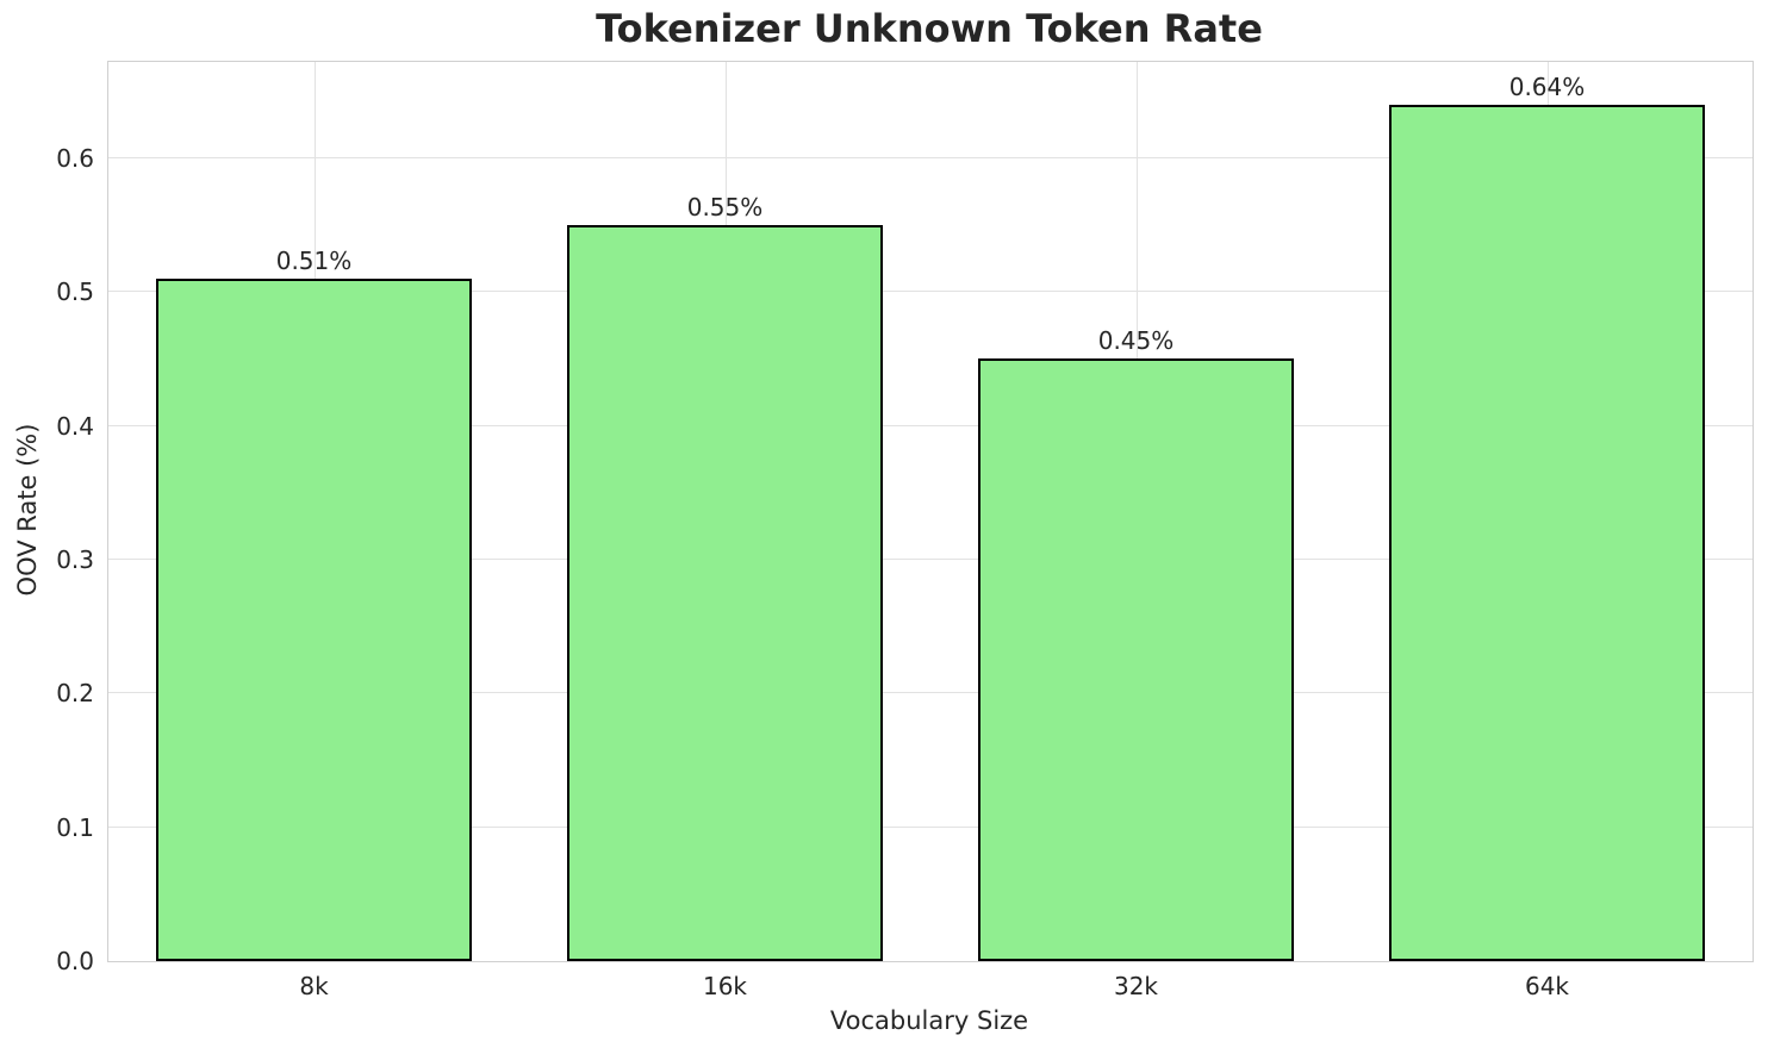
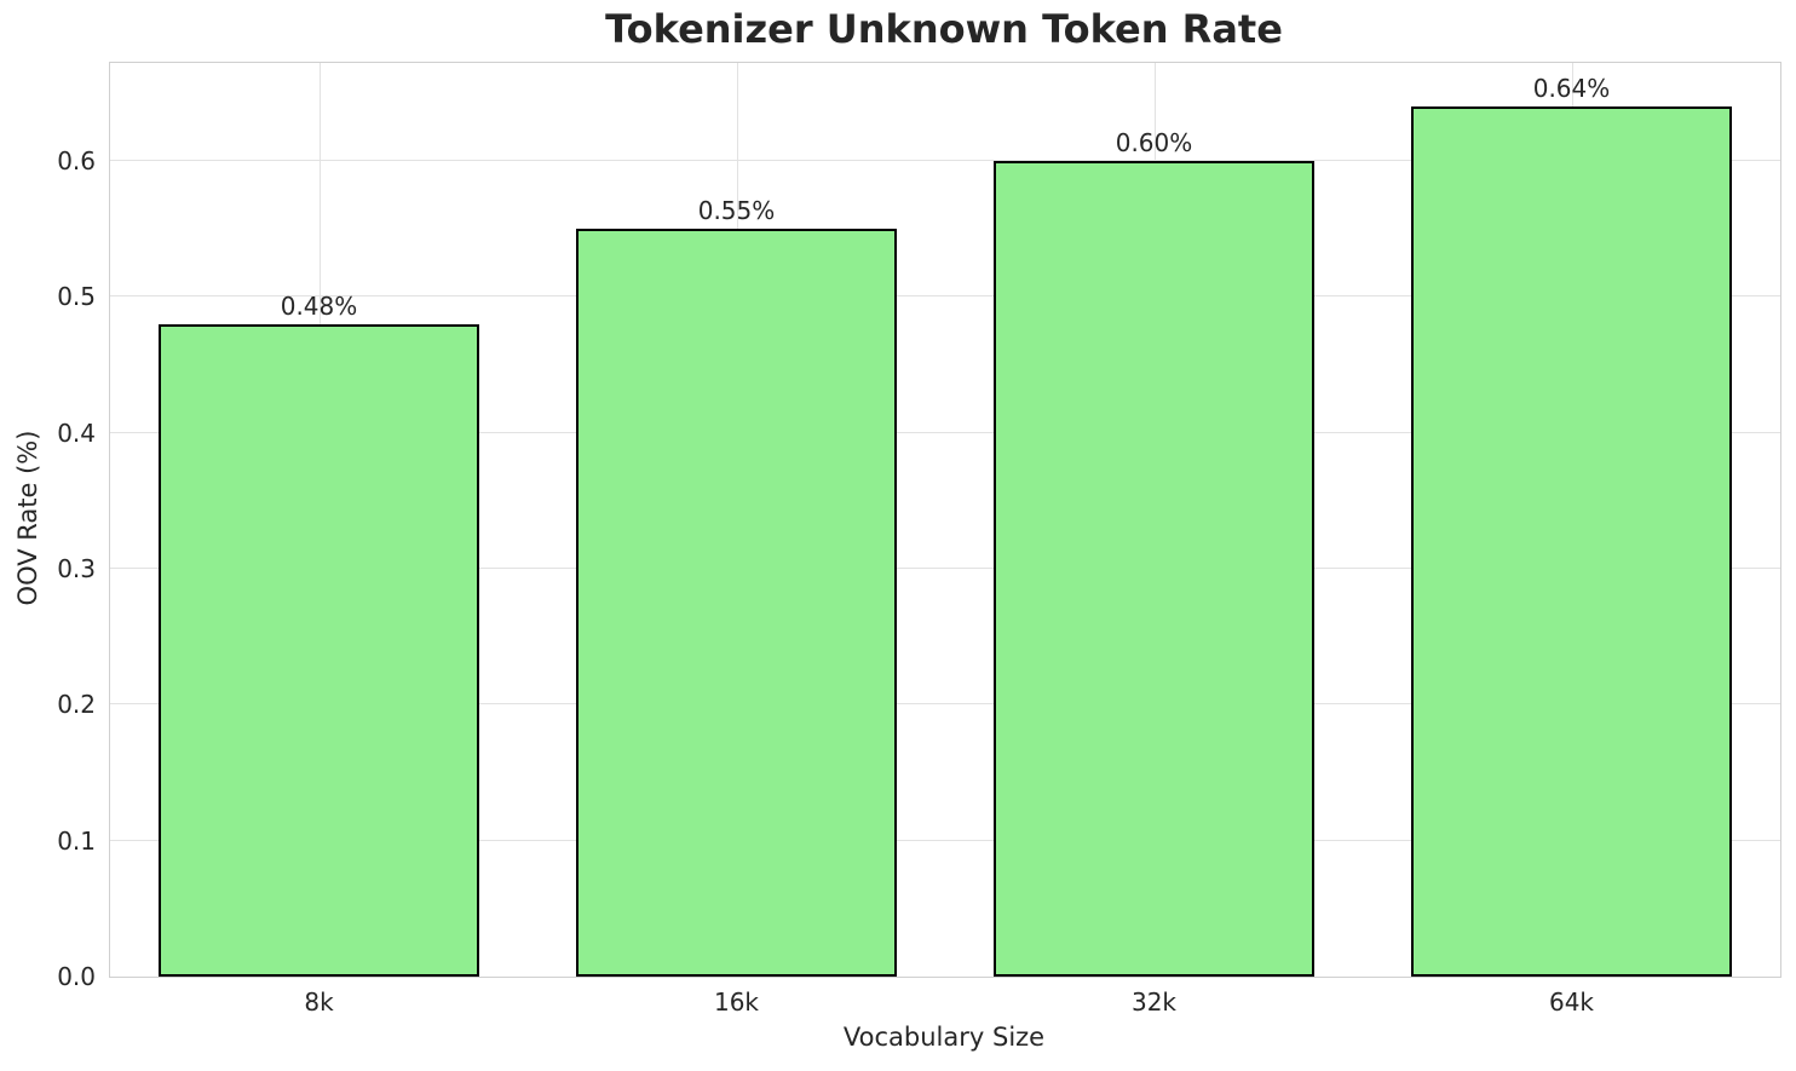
8k: 0.51% -> 0.48%
32k: 0.45% -> 0.60%
